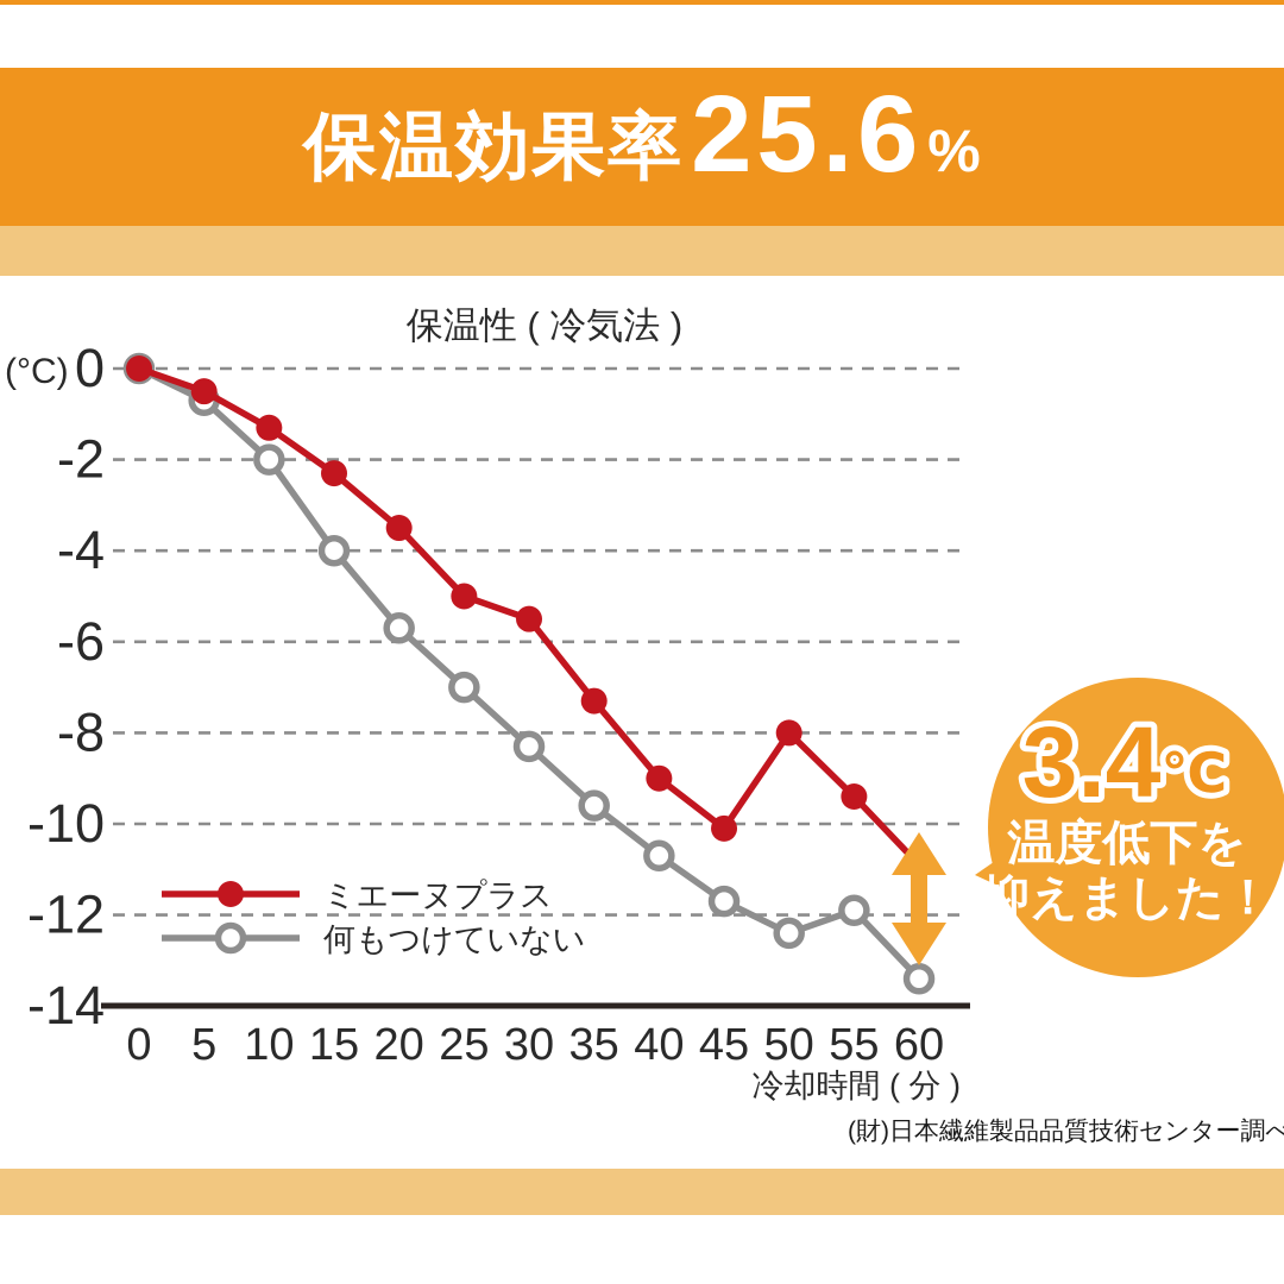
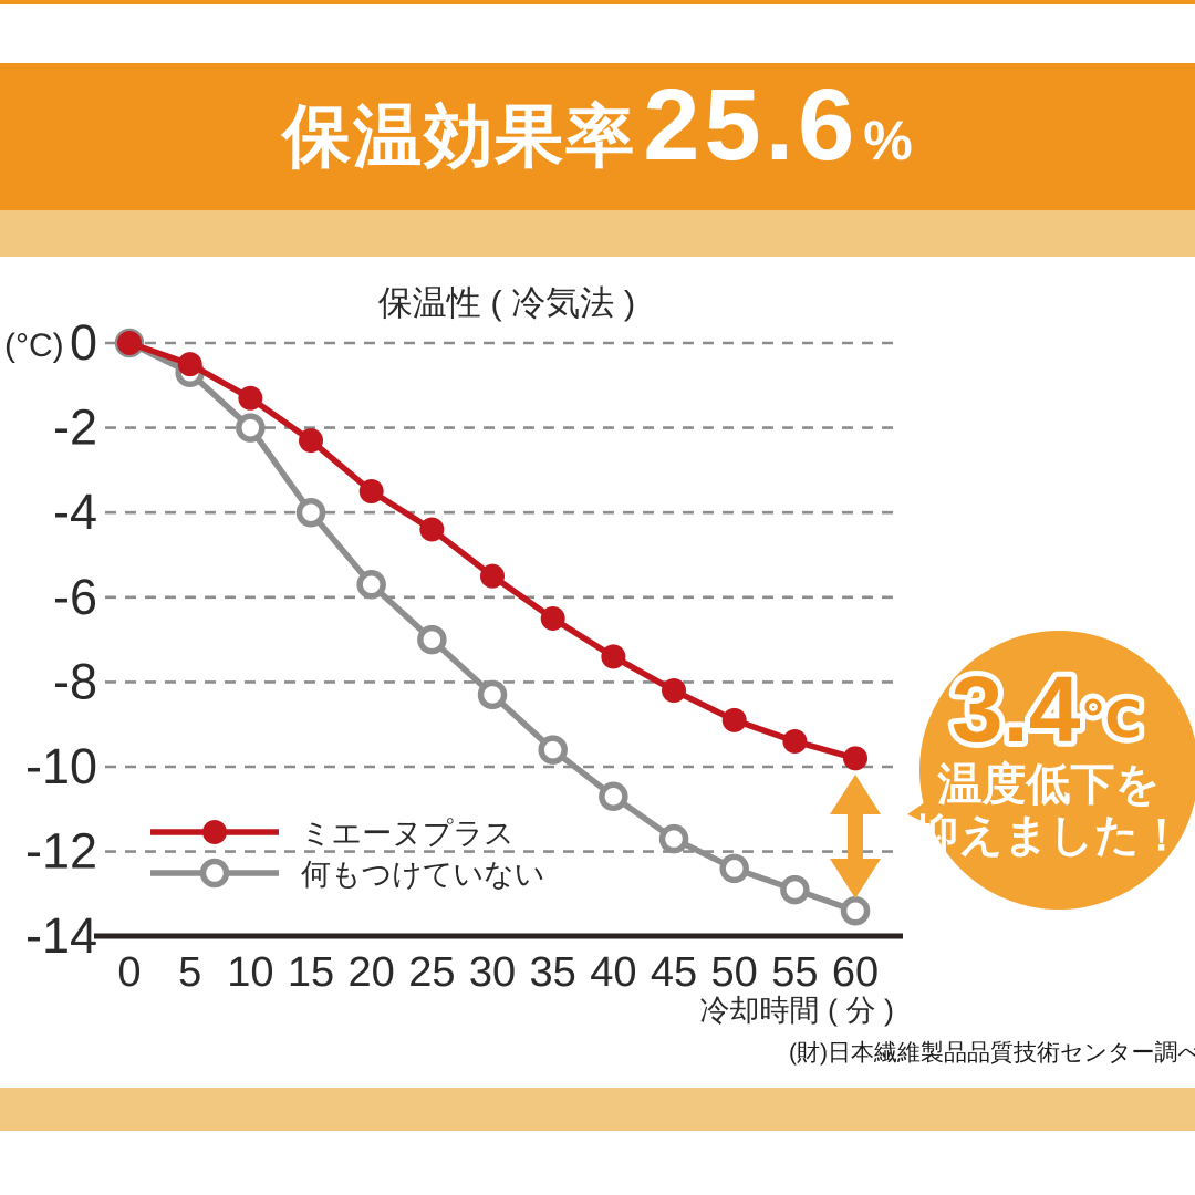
ミエーヌプラス/25: -5.0 -> -4.4
ミエーヌプラス/35: -7.3 -> -6.5
ミエーヌプラス/40: -9.0 -> -7.4
ミエーヌプラス/45: -10.1 -> -8.2
ミエーヌプラス/50: -8.0 -> -8.9
何もつけていない/55: -11.9 -> -12.9
ミエーヌプラス/60: -10.9 -> -9.8
